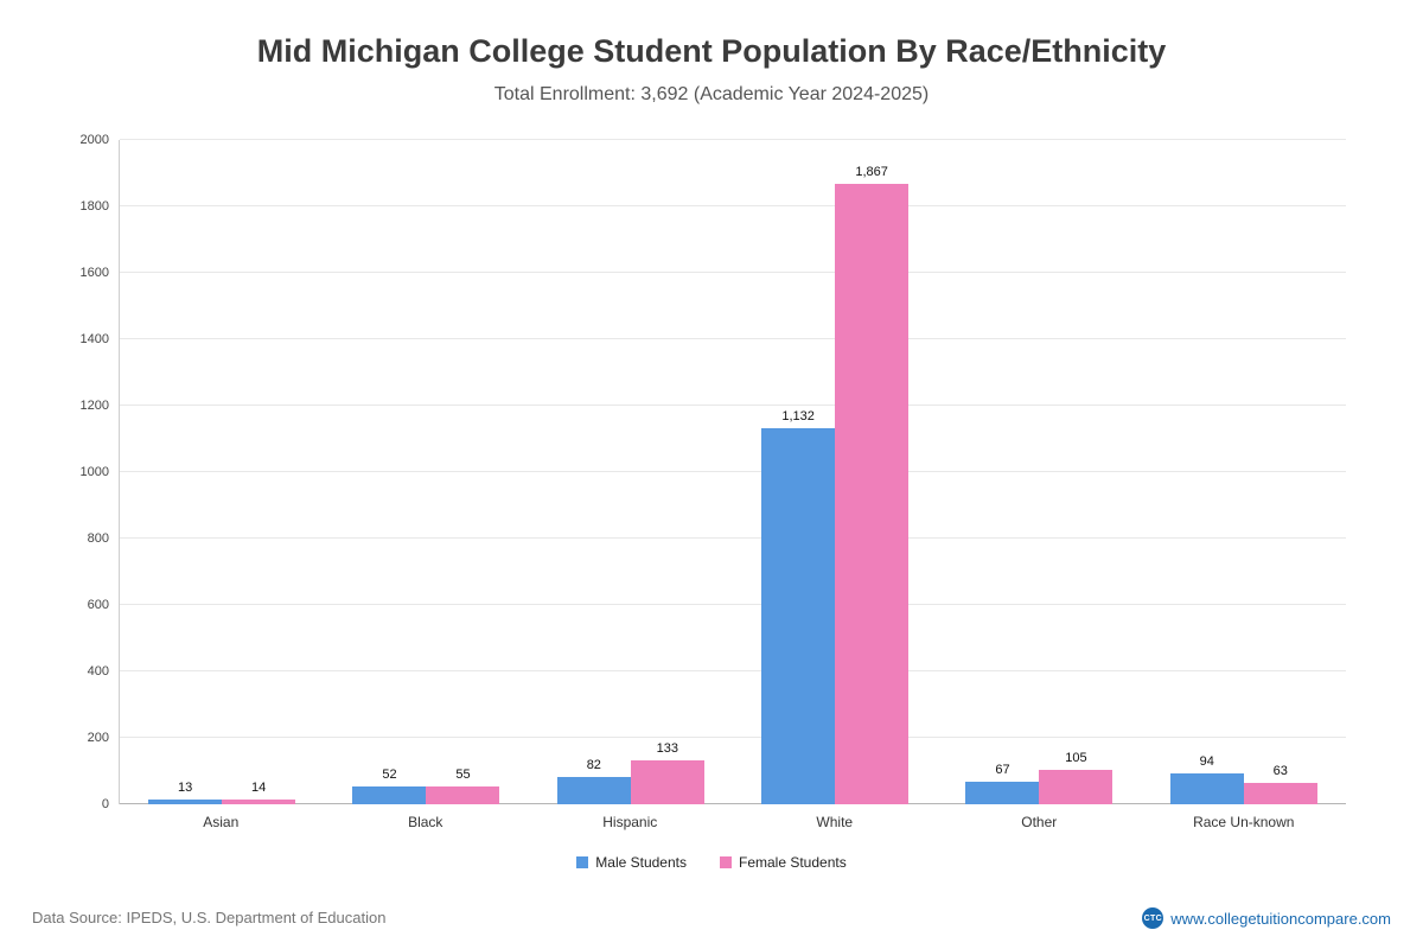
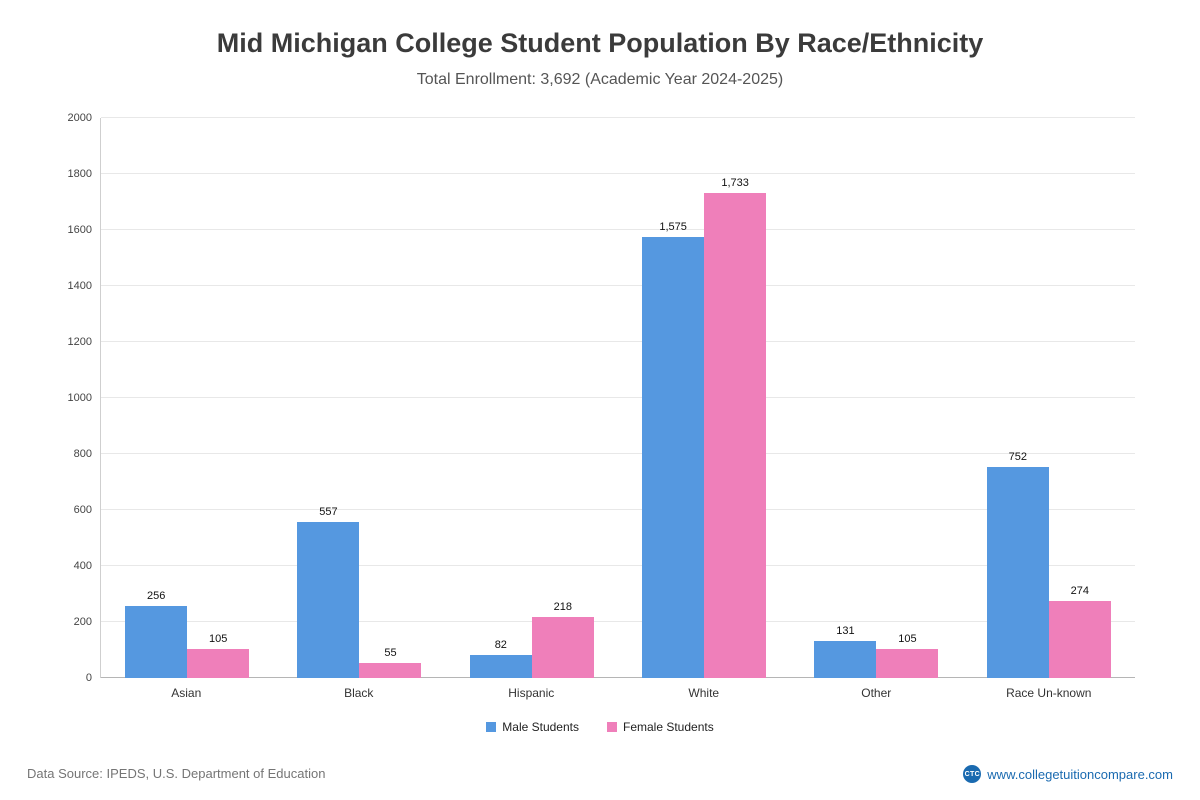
Male Students/Asian: 13 -> 256
Female Students/Asian: 14 -> 105
Male Students/Black: 52 -> 557
Female Students/Hispanic: 133 -> 218
Male Students/White: 1,132 -> 1,575
Female Students/White: 1,867 -> 1,733
Male Students/Other: 67 -> 131
Male Students/Race Un-known: 94 -> 752
Female Students/Race Un-known: 63 -> 274
